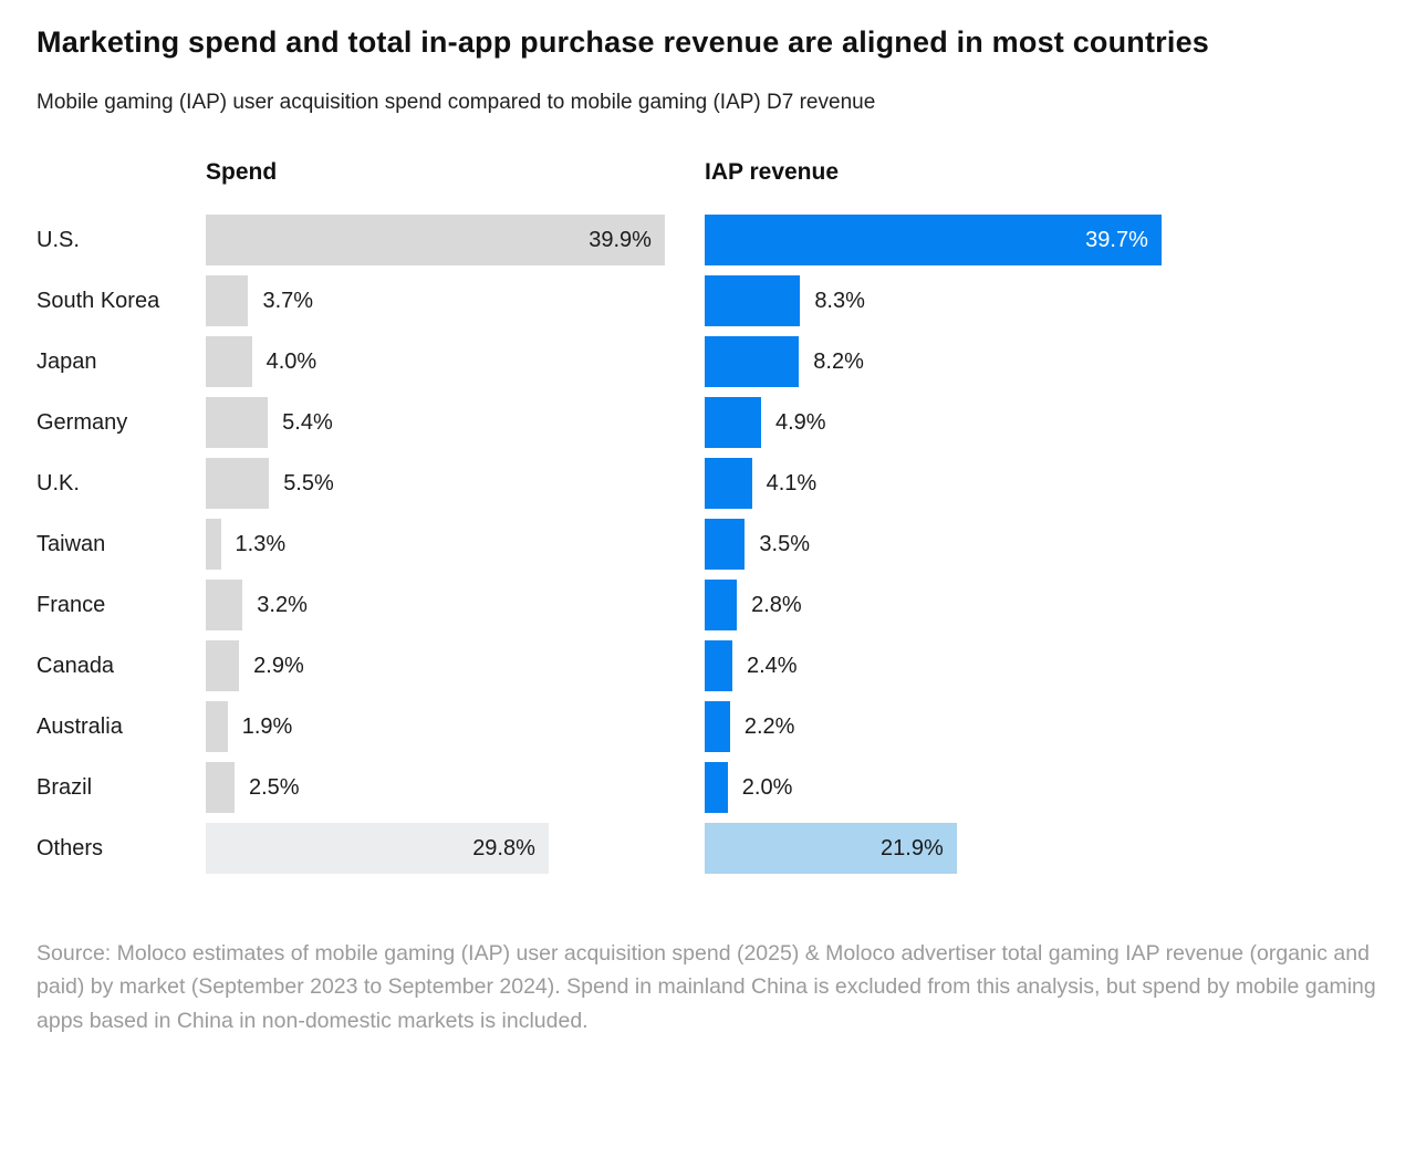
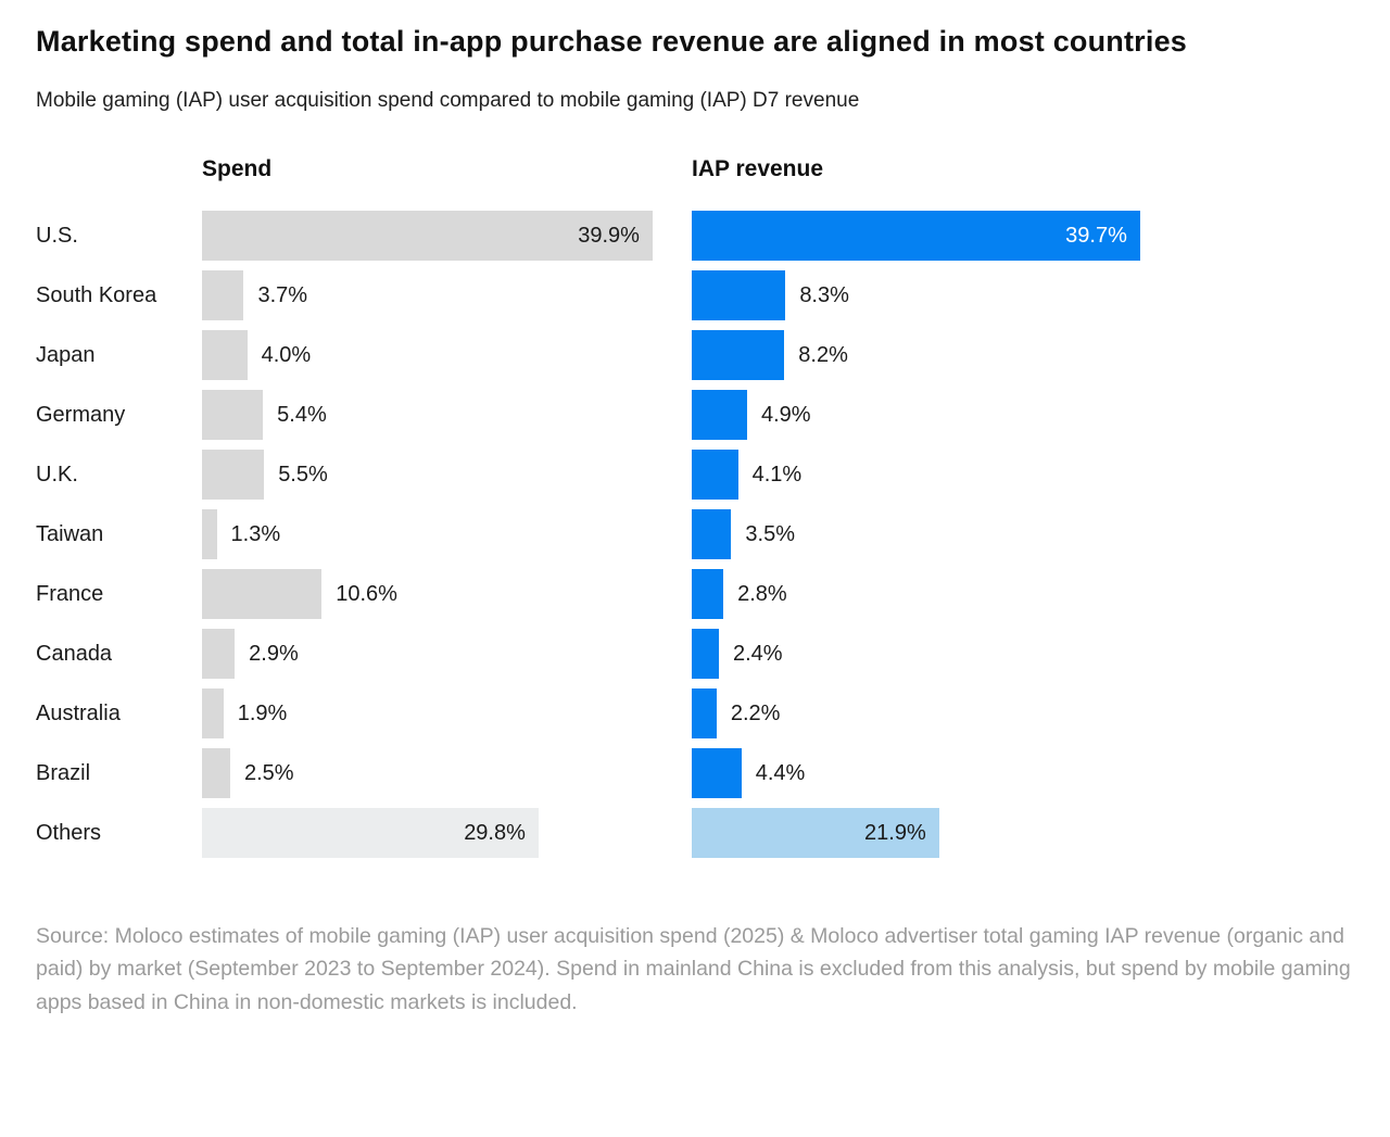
Spend/France: 3.2% -> 10.6%
IAP revenue/Brazil: 2.0% -> 4.4%
